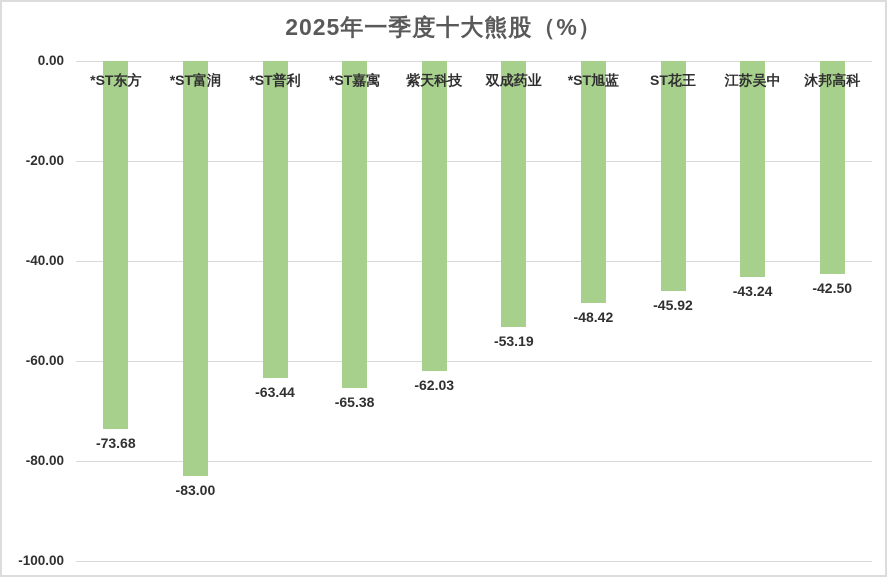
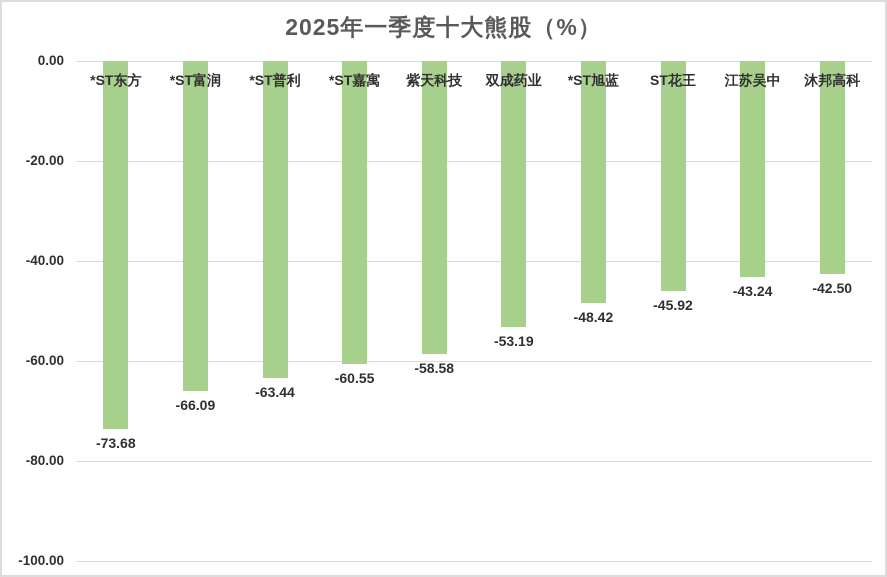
*ST富润: -83.00 -> -66.09
*ST嘉寓: -65.38 -> -60.55
紫天科技: -62.03 -> -58.58
